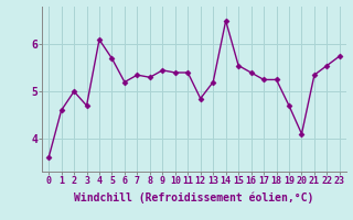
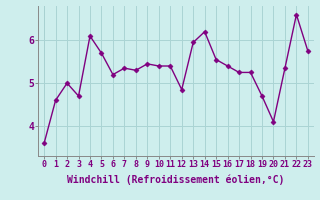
13: 5.20 -> 5.95
14: 6.50 -> 6.20
22: 5.55 -> 6.60
